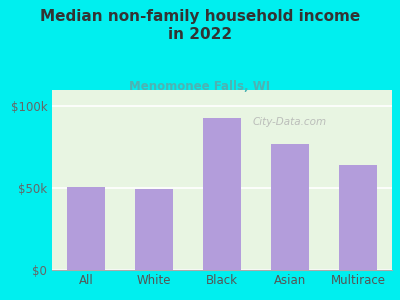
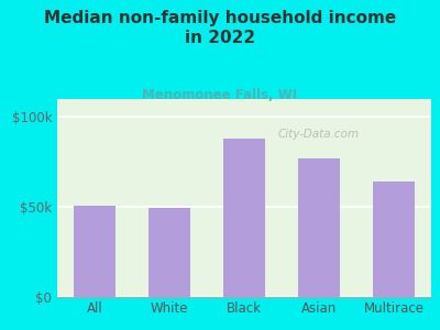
Black: $93k -> $88k
